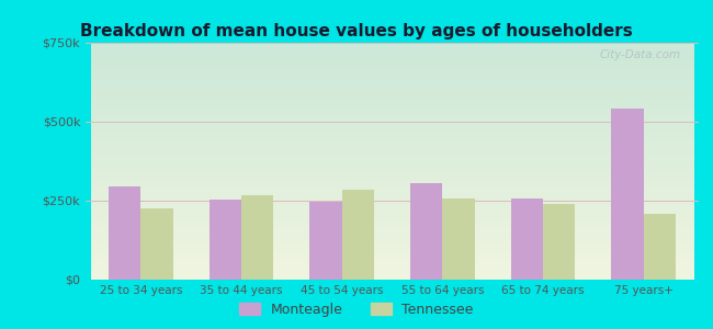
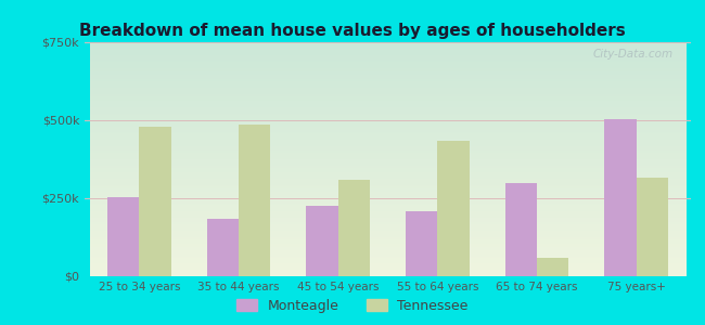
Monteagle/25 to 34 years: $295k -> $255k
Tennessee/25 to 34 years: $225k -> $480k
Monteagle/35 to 44 years: $255k -> $185k
Tennessee/35 to 44 years: $268k -> $485k
Monteagle/45 to 54 years: $248k -> $225k
Tennessee/45 to 54 years: $285k -> $310k
Monteagle/55 to 64 years: $305k -> $210k
Tennessee/55 to 64 years: $258k -> $435k
Monteagle/65 to 74 years: $258k -> $300k
Tennessee/65 to 74 years: $240k -> $60k
Monteagle/75 years+: $540k -> $505k
Tennessee/75 years+: $210k -> $315k
